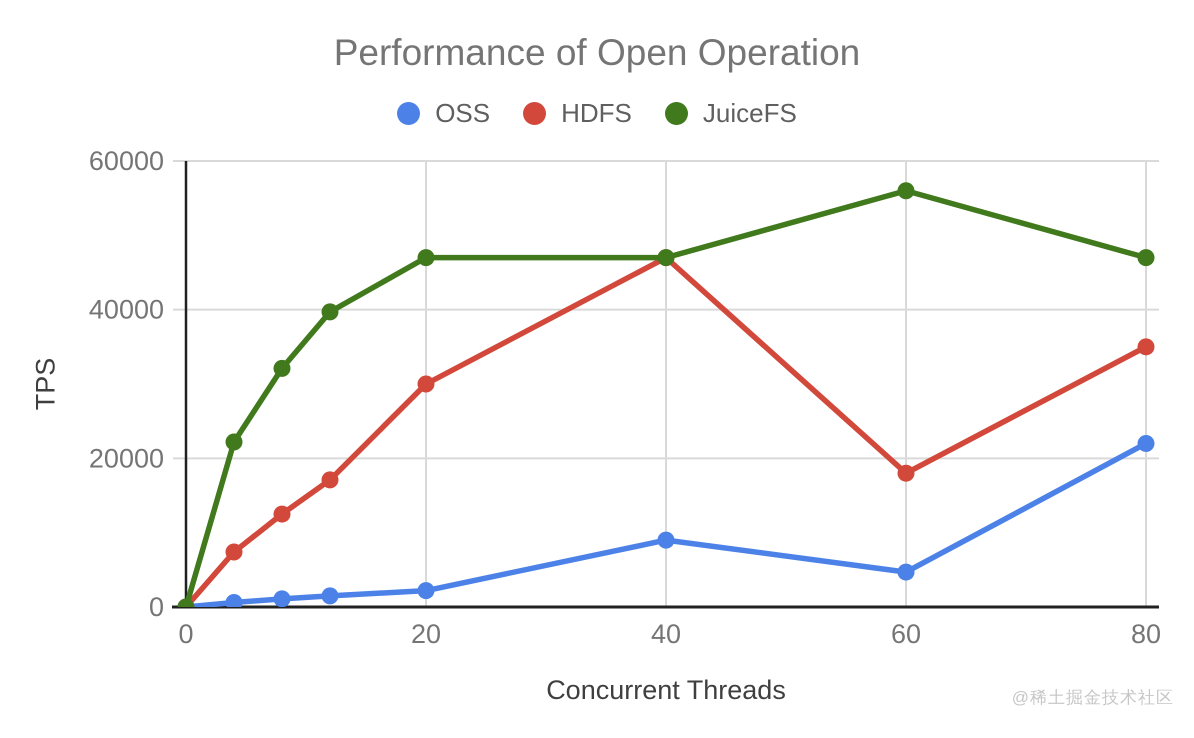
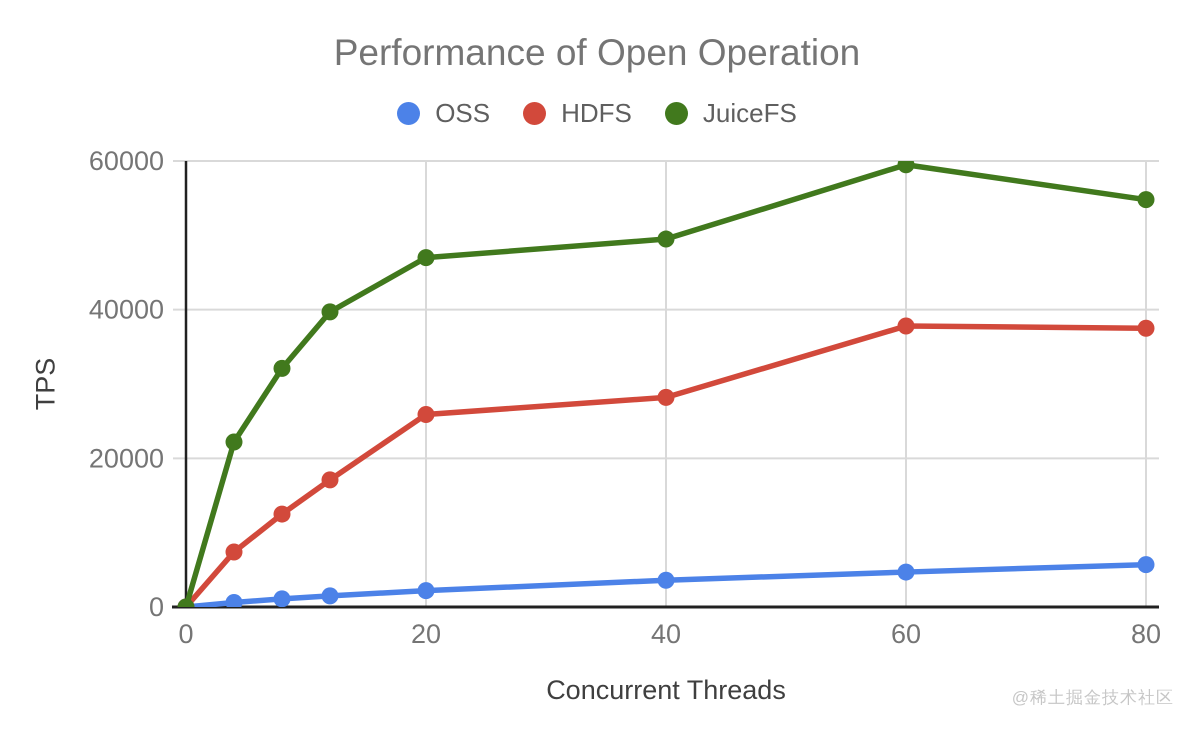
HDFS/20: 30000 -> 26000
OSS/40: 9000 -> 4000
HDFS/40: 47000 -> 28000
JuiceFS/40: 47000 -> 50000
HDFS/60: 18000 -> 38000
JuiceFS/60: 56000 -> 60000
OSS/80: 22000 -> 6000
HDFS/80: 35000 -> 38000
JuiceFS/80: 47000 -> 55000
